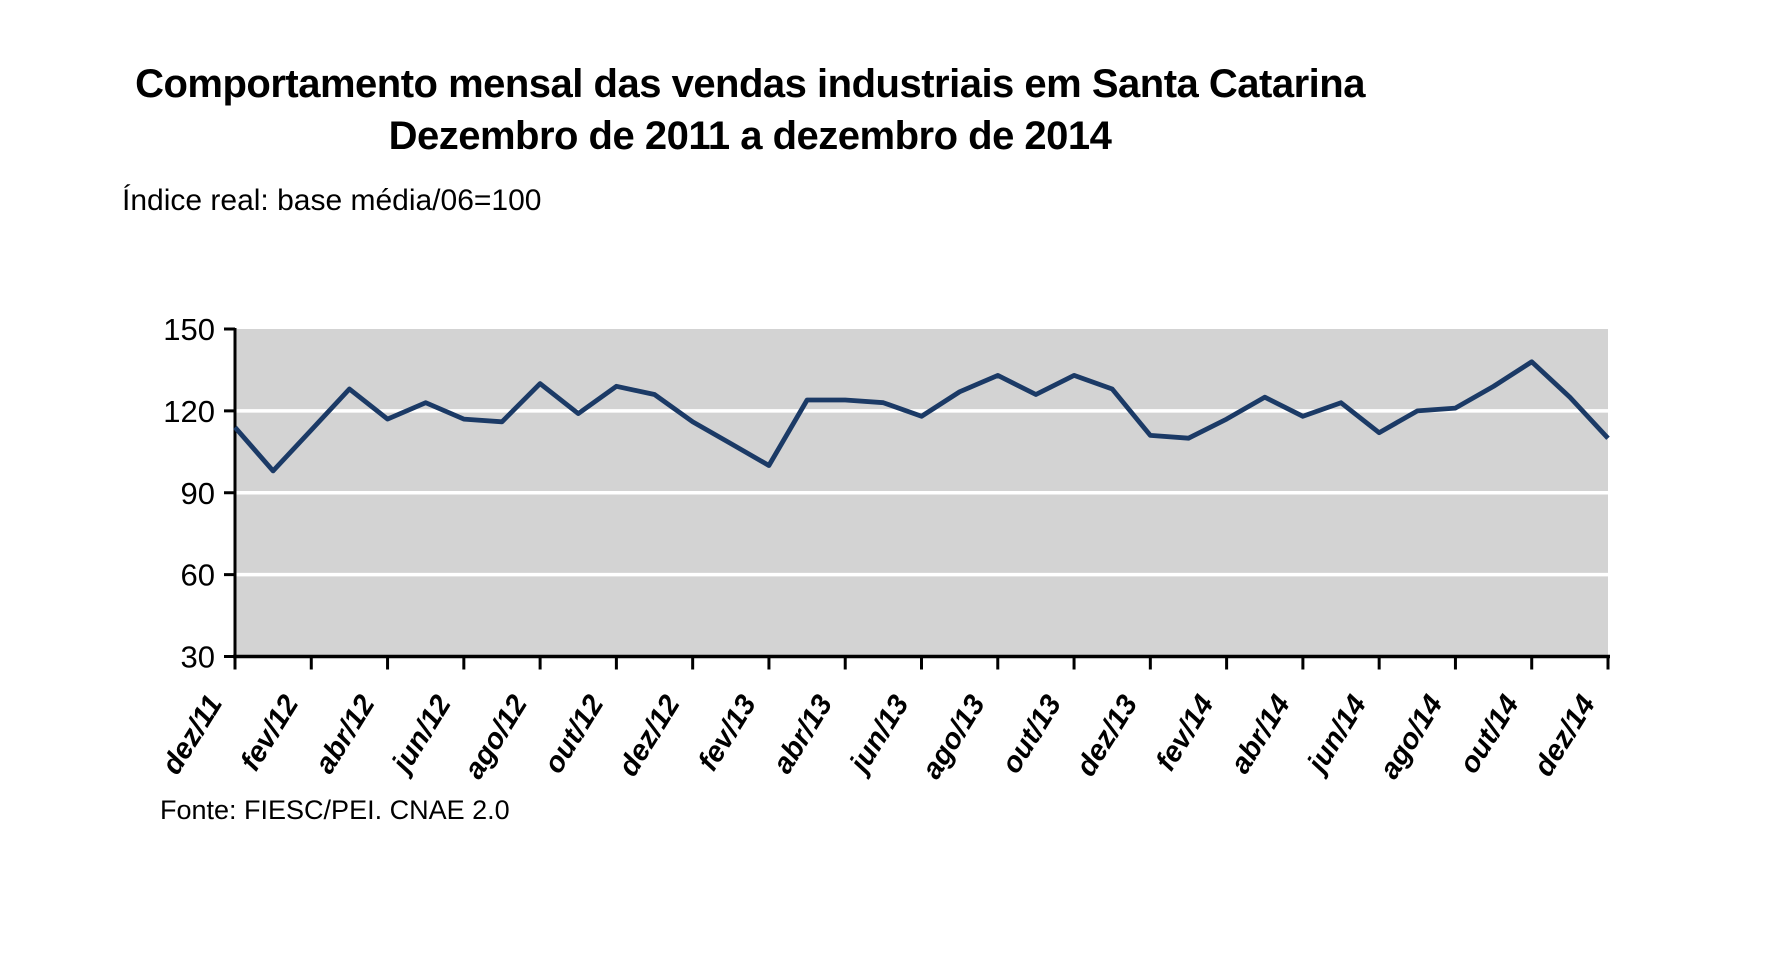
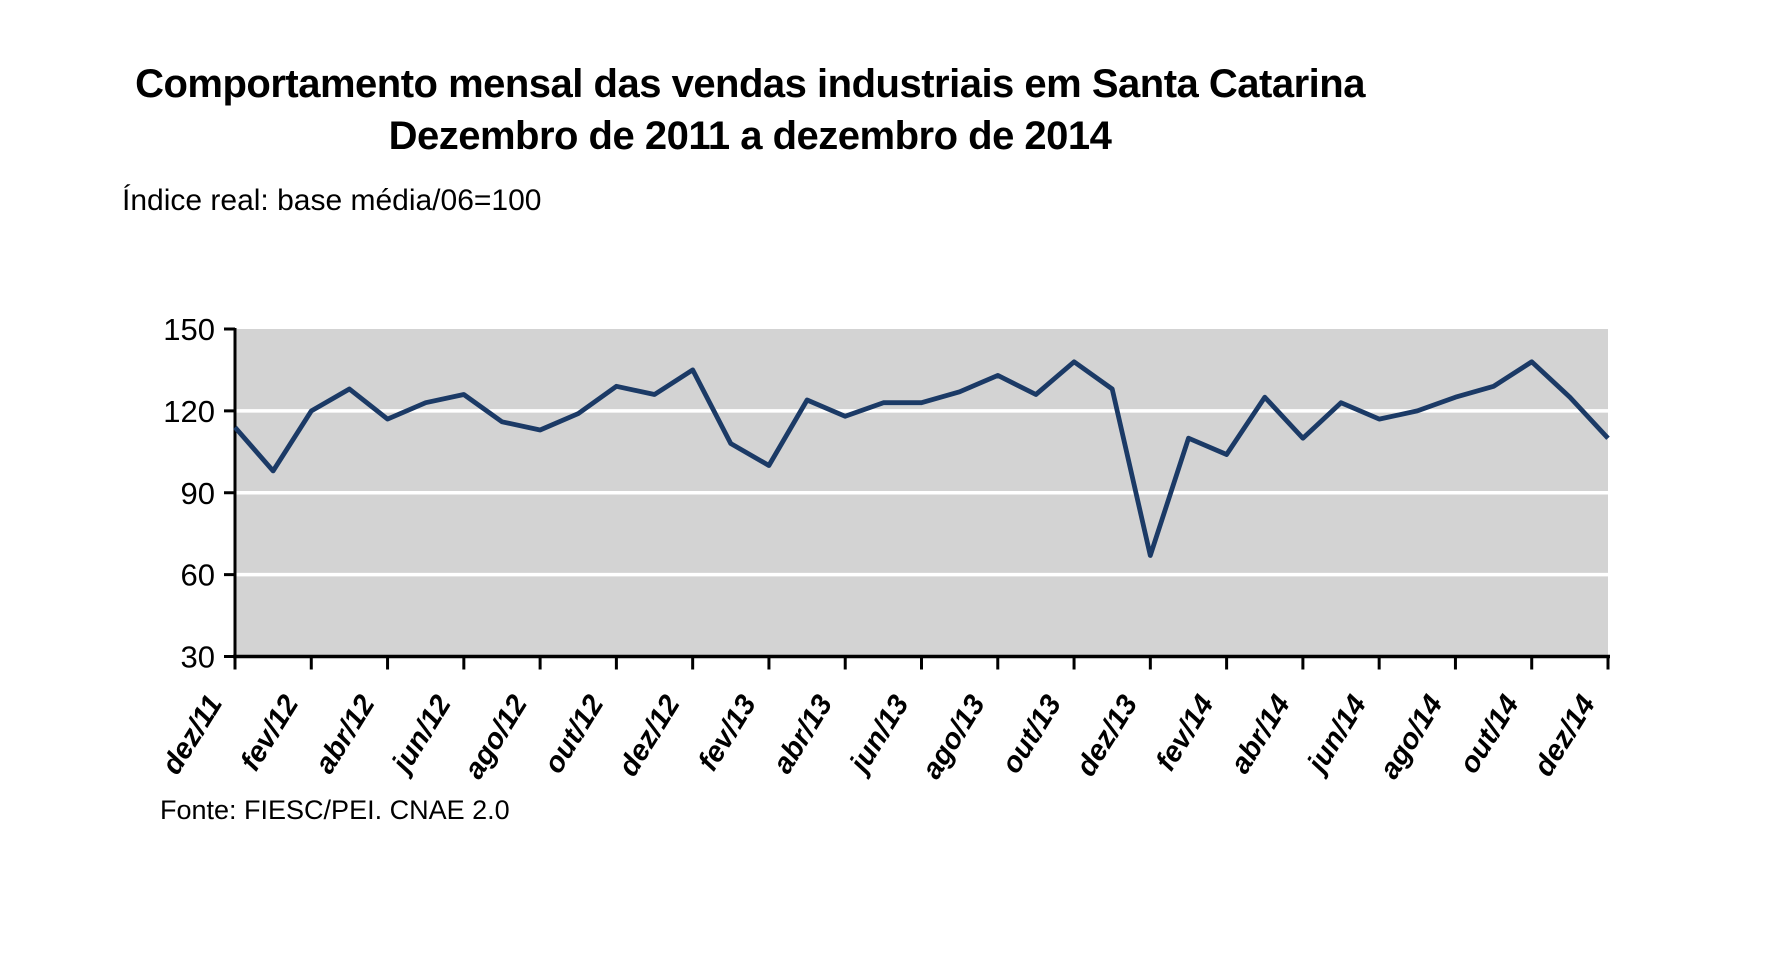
fev/12: 113 -> 120
jun/12: 117 -> 126
ago/12: 130 -> 113
dez/12: 116 -> 135
abr/13: 124 -> 118
jun/13: 118 -> 123
out/13: 133 -> 138
dez/13: 111 -> 67
fev/14: 117 -> 104
abr/14: 118 -> 110
jun/14: 112 -> 117
ago/14: 121 -> 125
